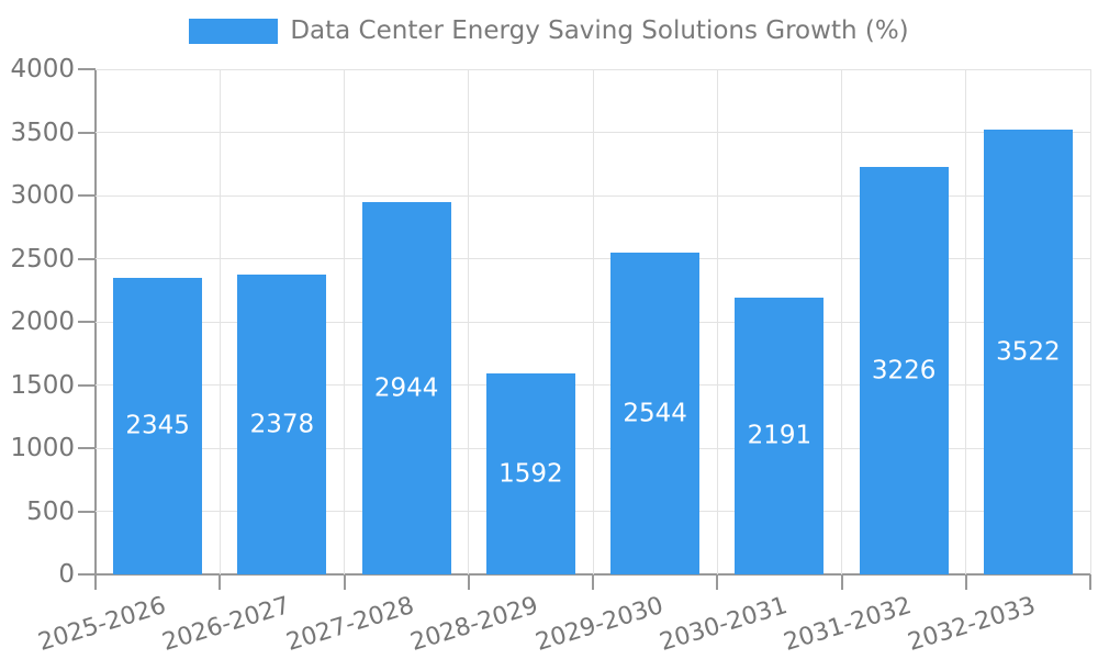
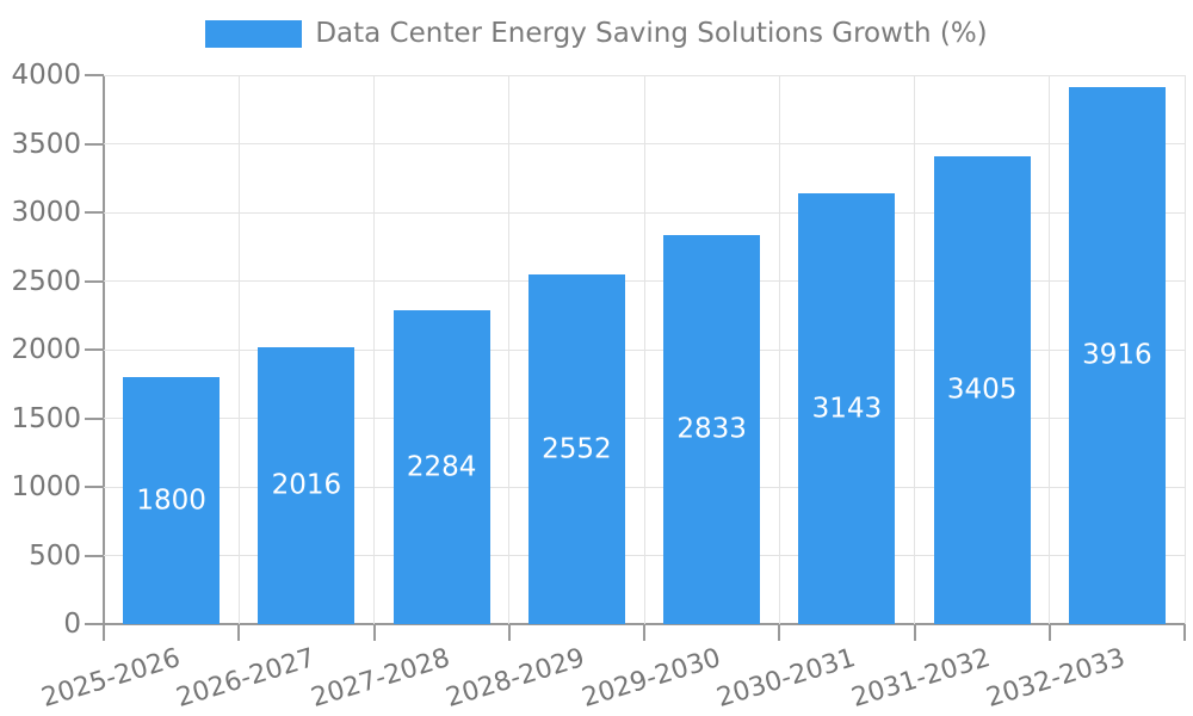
2025-2026: 2345 -> 1800
2026-2027: 2378 -> 2016
2027-2028: 2944 -> 2284
2028-2029: 1592 -> 2552
2029-2030: 2544 -> 2833
2030-2031: 2191 -> 3143
2031-2032: 3226 -> 3405
2032-2033: 3522 -> 3916
